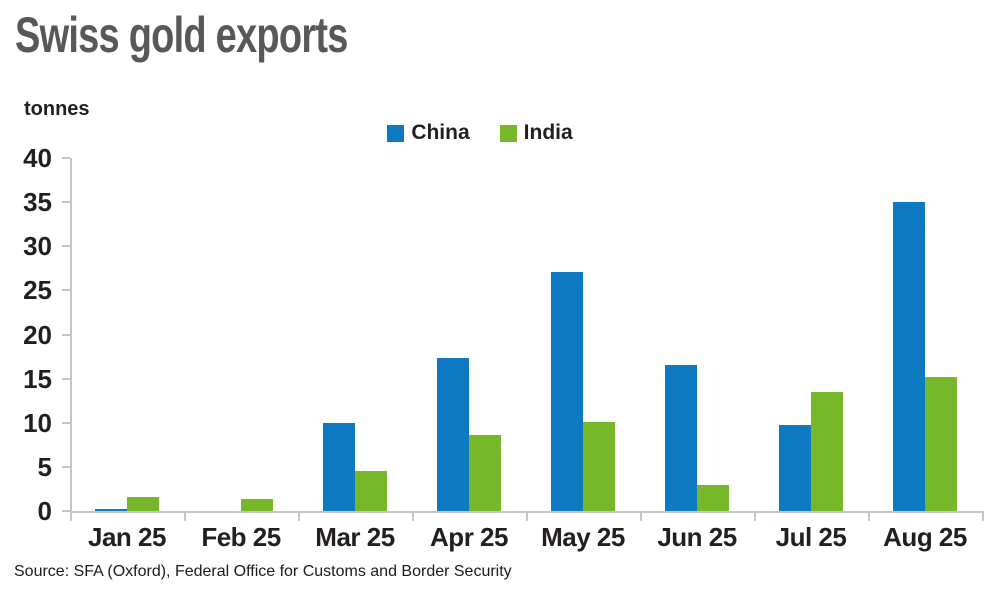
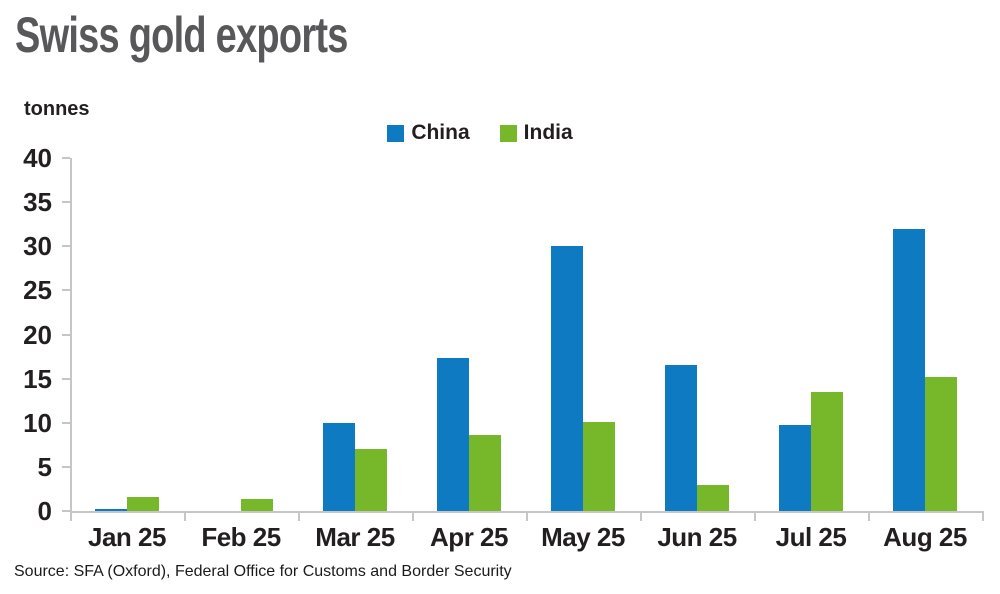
India/Mar 25: 4 -> 7
China/May 25: 27 -> 30
China/Aug 25: 35 -> 32
